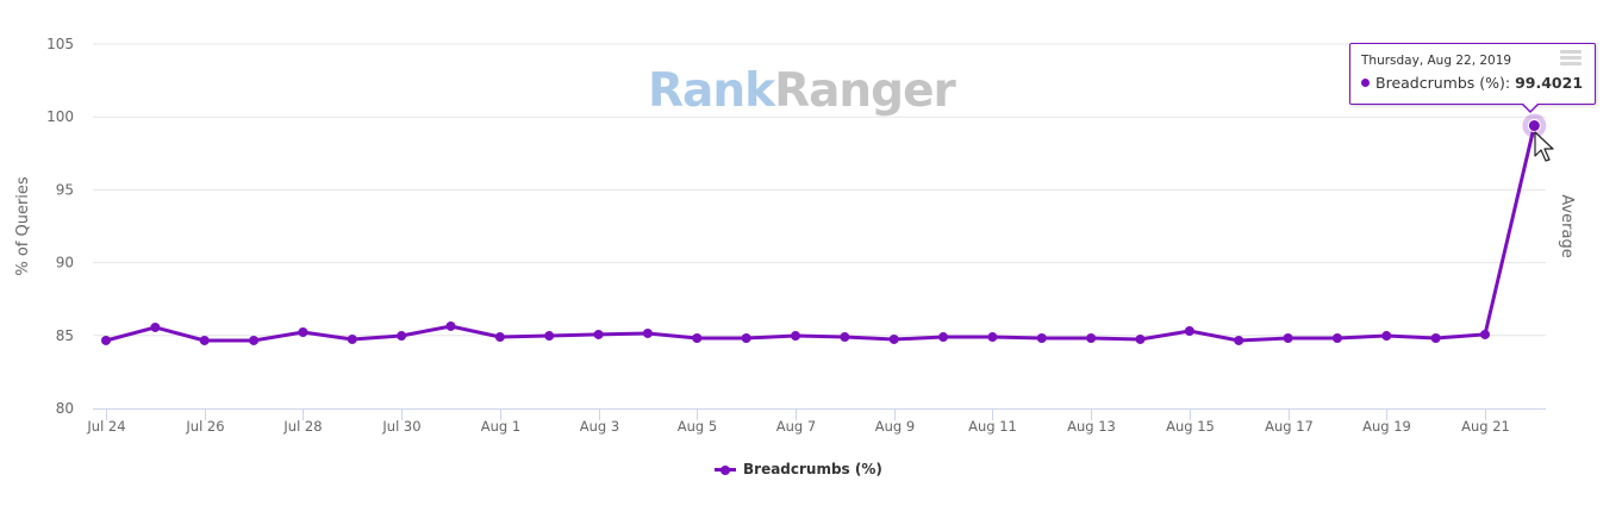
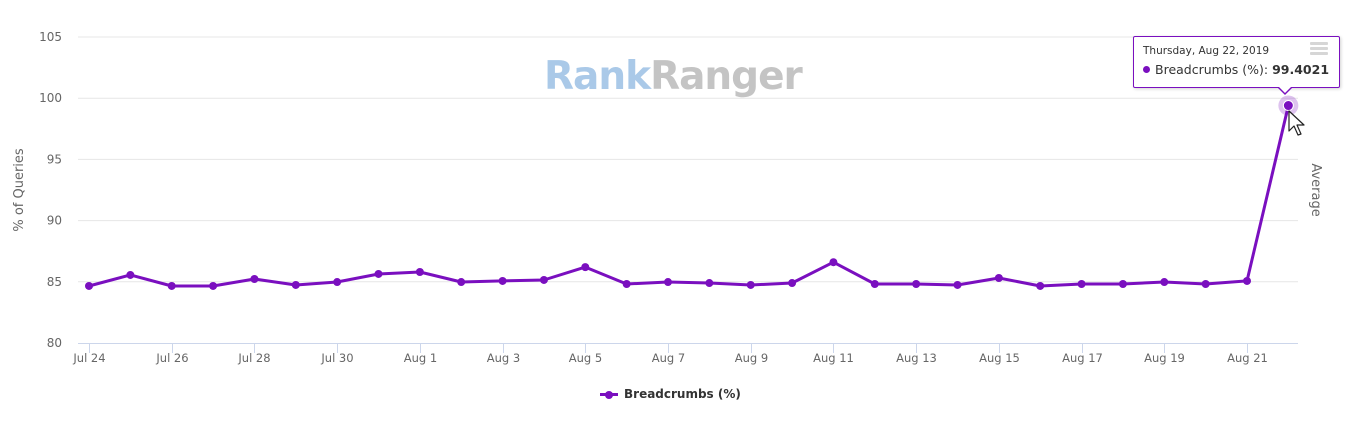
Aug 1: 84.9 -> 85.8
Aug 5: 84.8 -> 86.2
Aug 11: 84.9 -> 86.6
